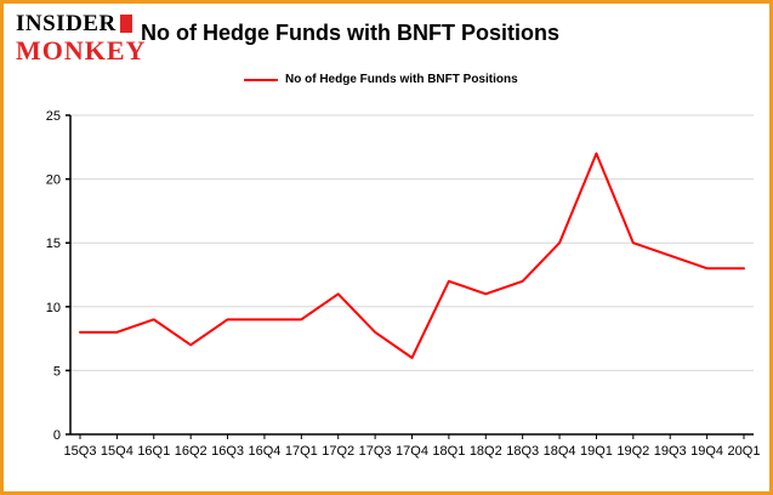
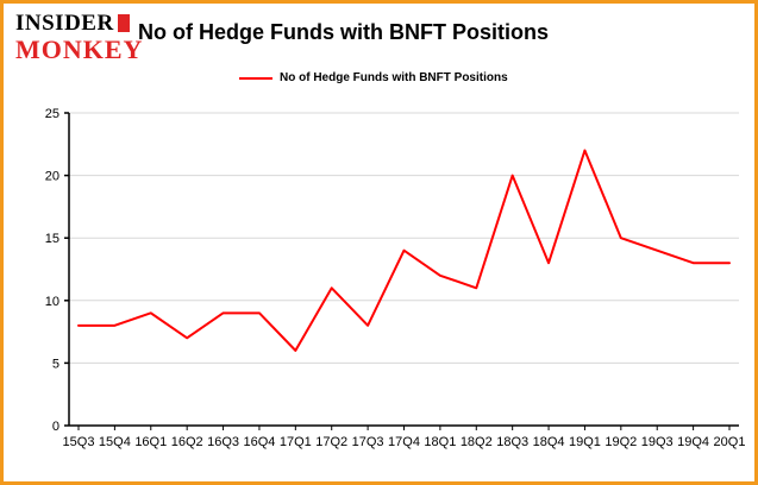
17Q1: 9 -> 6
17Q4: 6 -> 14
18Q3: 12 -> 20
18Q4: 15 -> 13
